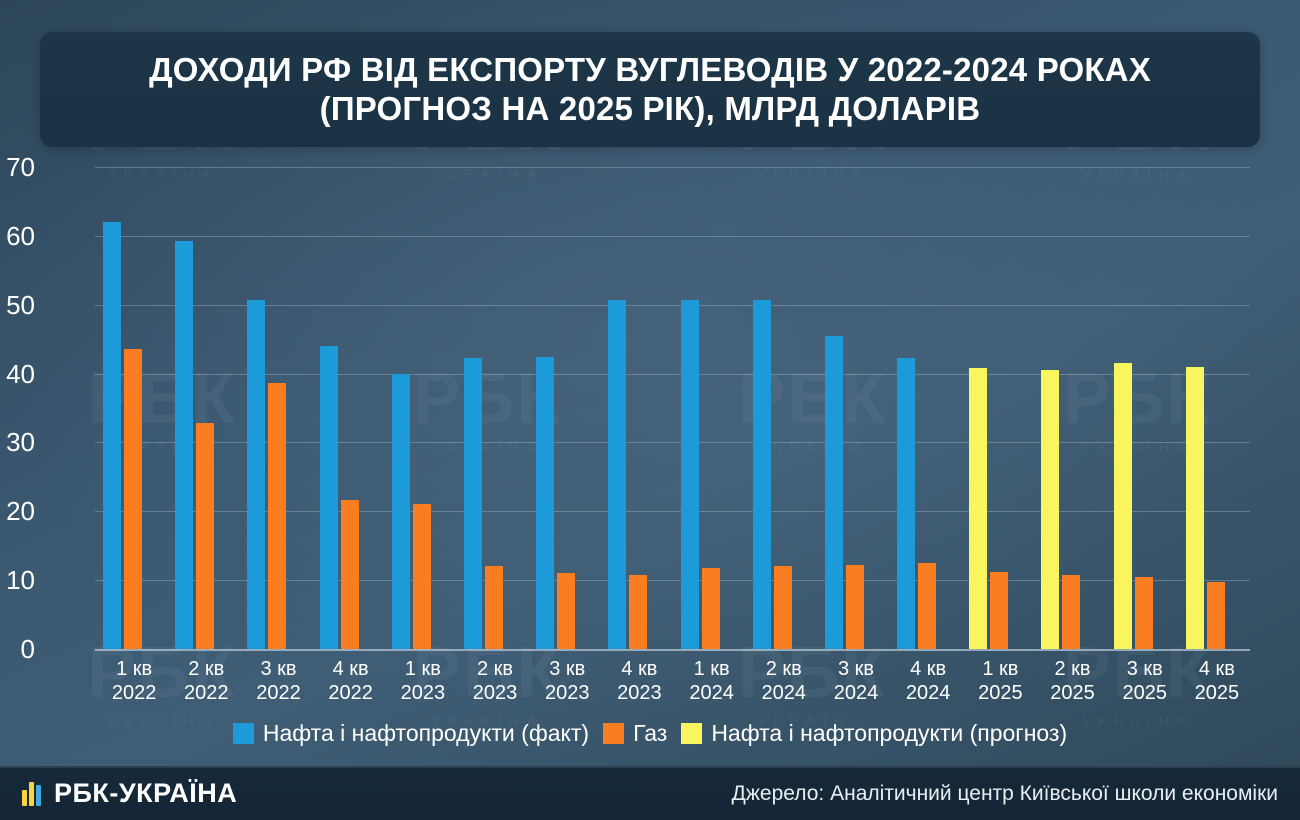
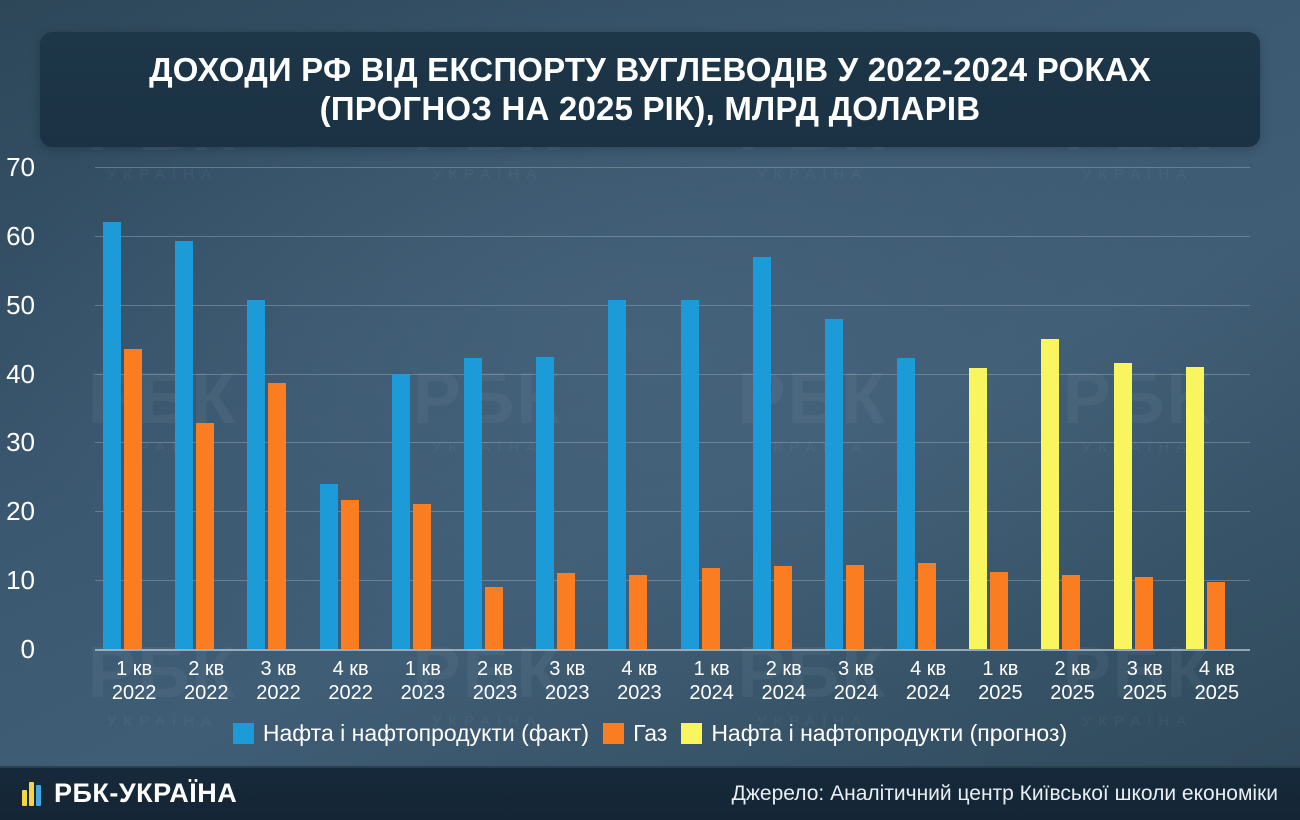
Нафта і нафтопродукти (факт)/4 кв 2022: 44 -> 24
Газ/2 кв 2023: 12 -> 9
Нафта і нафтопродукти (факт)/2 кв 2024: 51 -> 57
Нафта і нафтопродукти (факт)/3 кв 2024: 46 -> 48
Нафта і нафтопродукти (прогноз)/2 кв 2025: 40 -> 45
